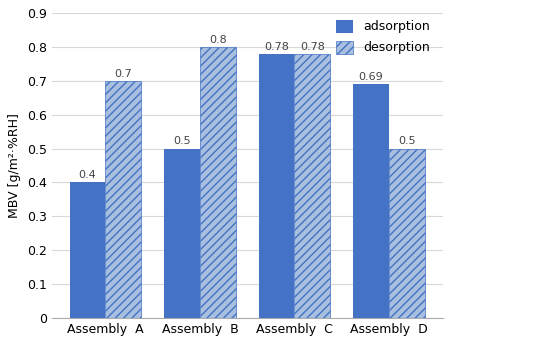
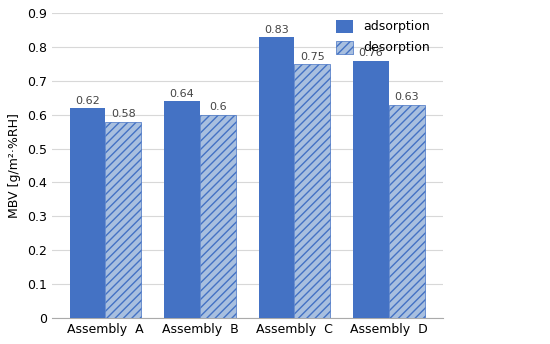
adsorption/Assembly A: 0.4 -> 0.62
desorption/Assembly A: 0.7 -> 0.58
adsorption/Assembly B: 0.5 -> 0.64
desorption/Assembly B: 0.8 -> 0.6
adsorption/Assembly C: 0.78 -> 0.83
desorption/Assembly C: 0.78 -> 0.75
adsorption/Assembly D: 0.69 -> 0.76
desorption/Assembly D: 0.5 -> 0.63
